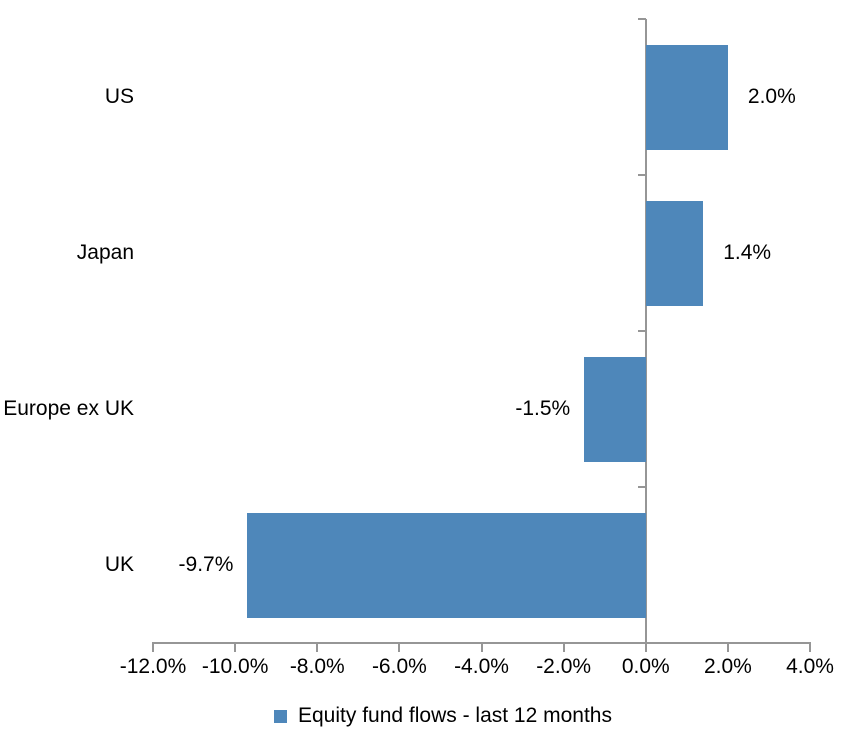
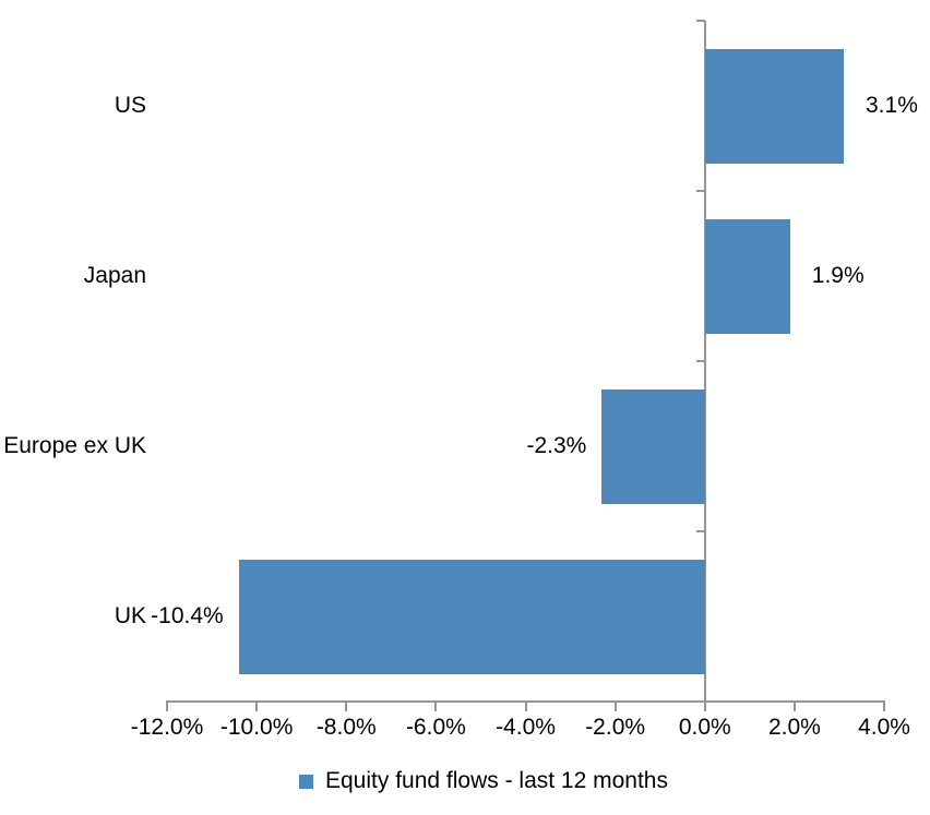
US: 2.0% -> 3.1%
Japan: 1.4% -> 1.9%
Europe ex UK: -1.5% -> -2.3%
UK: -9.7% -> -10.4%
